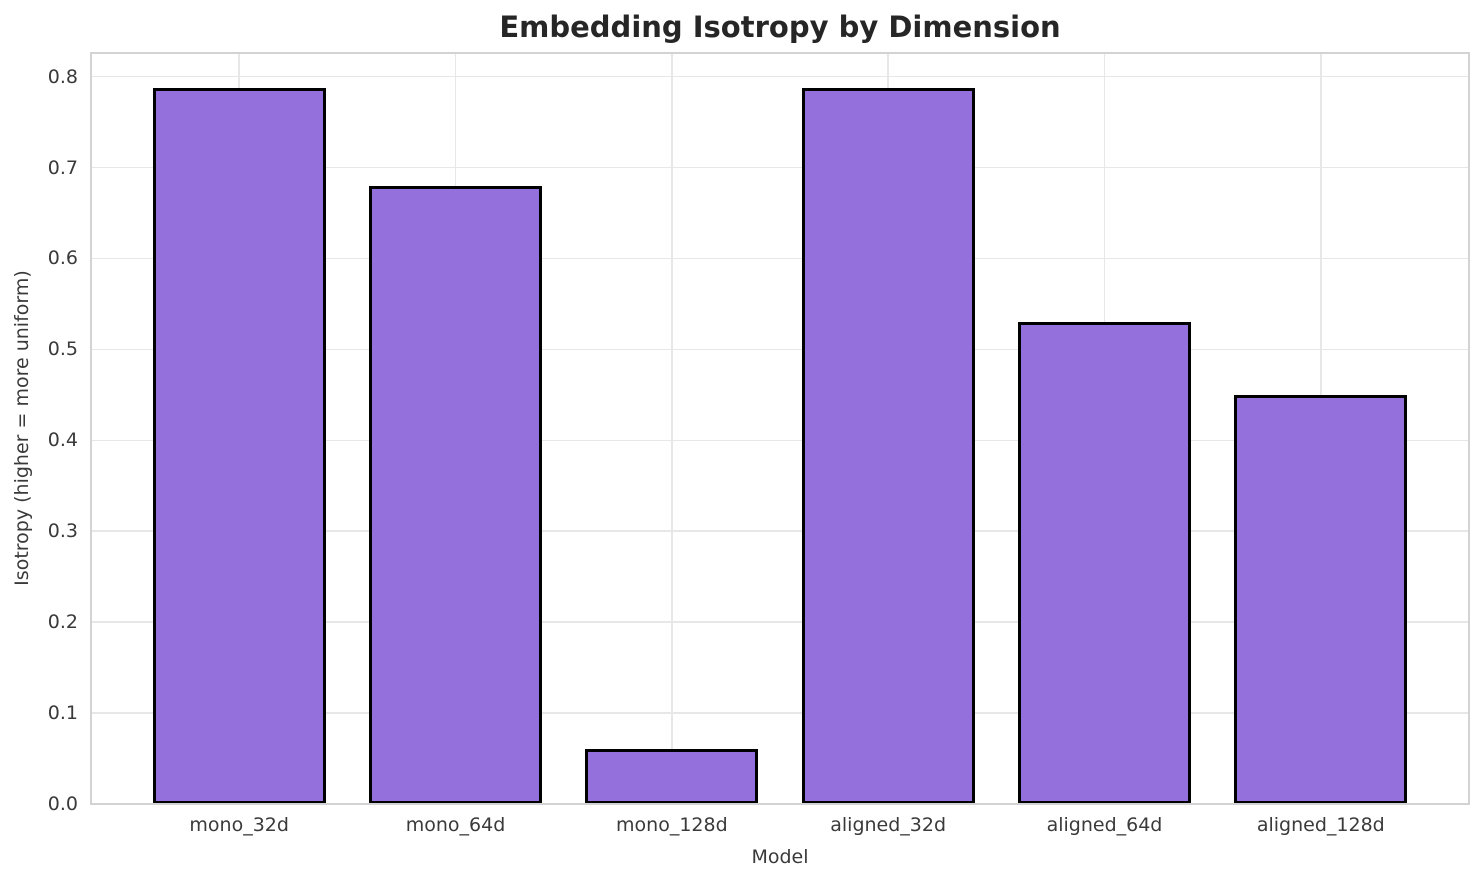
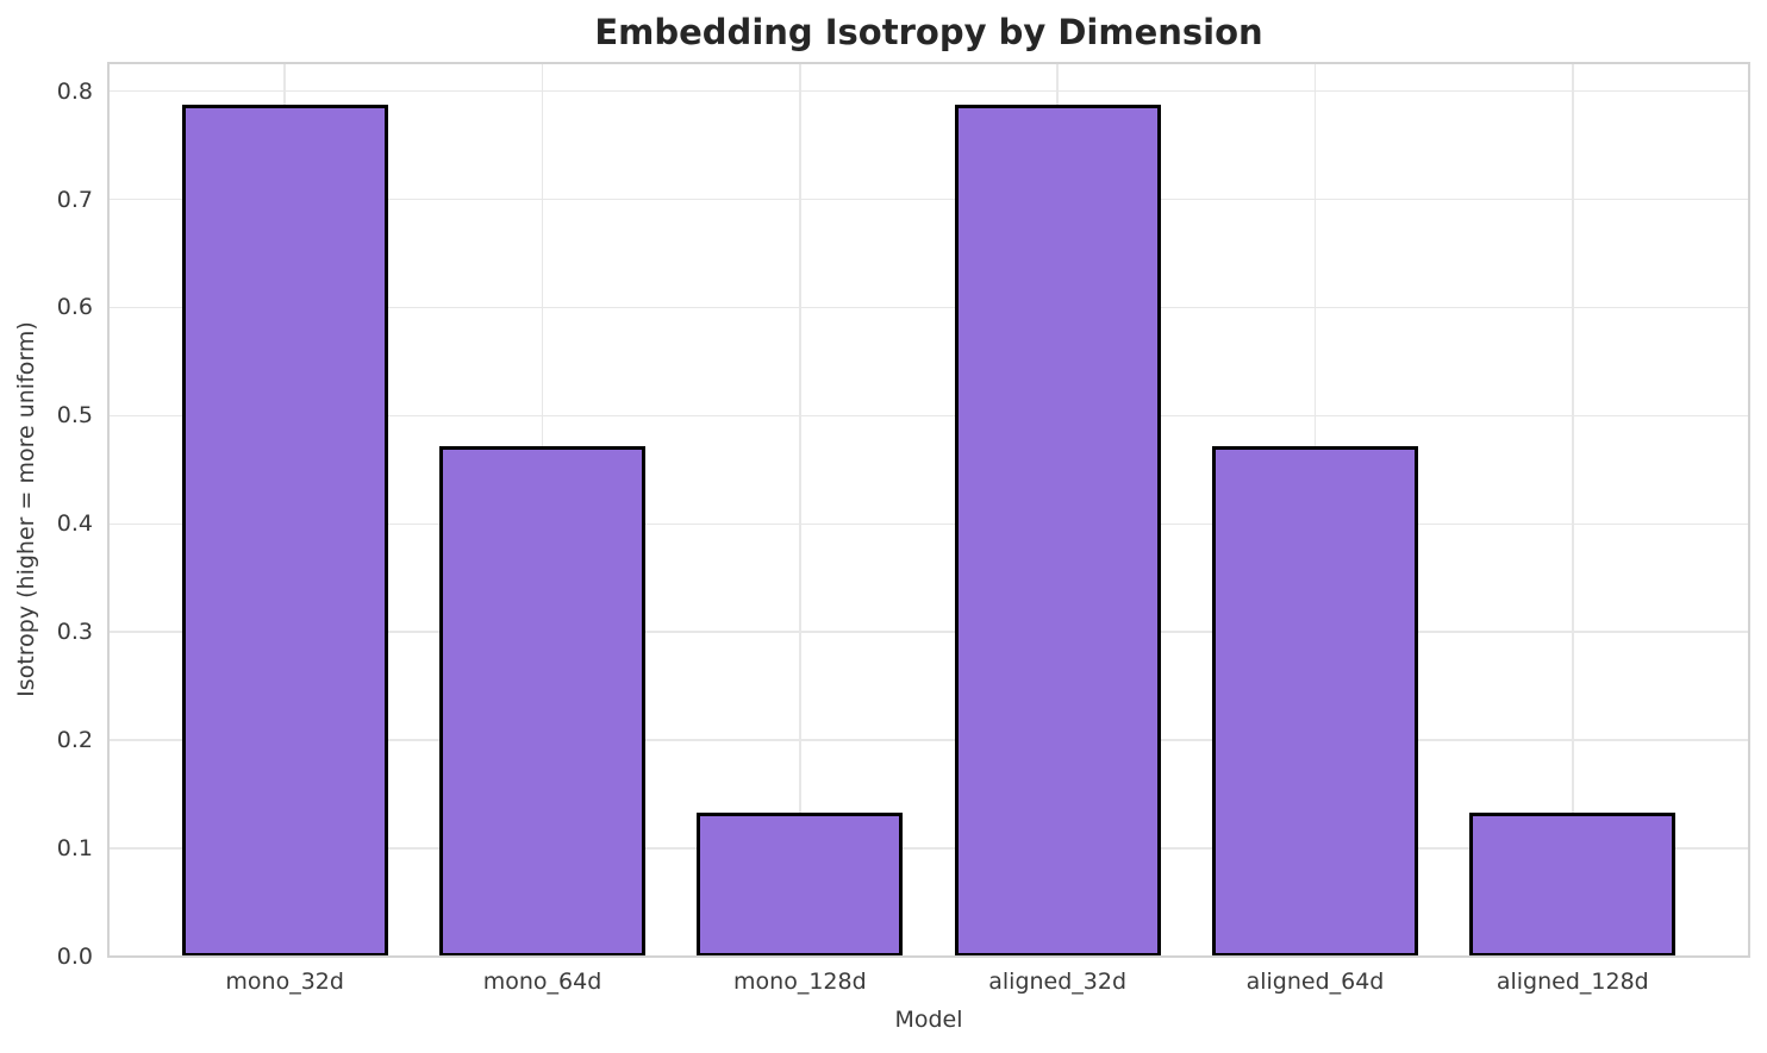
mono_64d: 0.68 -> 0.47
mono_128d: 0.06 -> 0.13
aligned_64d: 0.53 -> 0.47
aligned_128d: 0.45 -> 0.13
